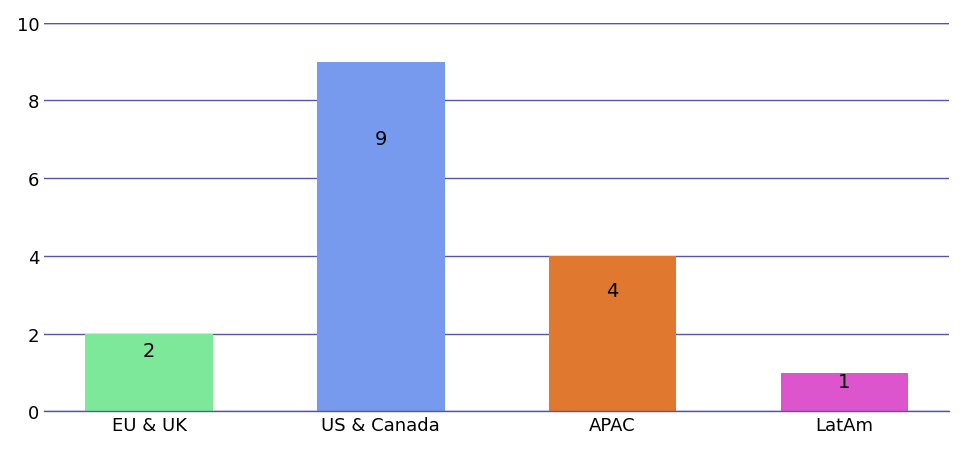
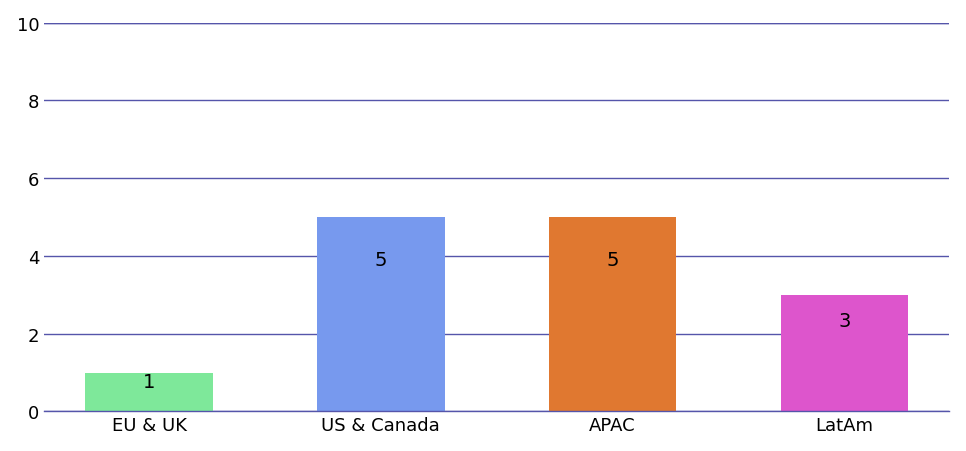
EU & UK: 2 -> 1
US & Canada: 9 -> 5
APAC: 4 -> 5
LatAm: 1 -> 3
